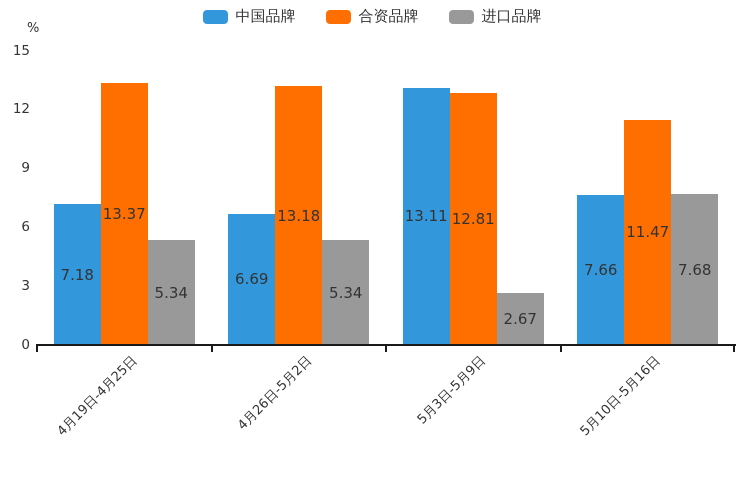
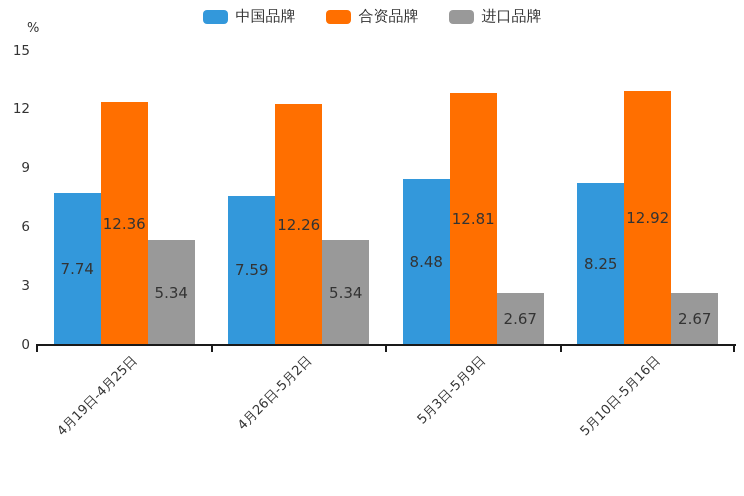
中国品牌/4月19日-4月25日: 7.18 -> 7.74
合资品牌/4月19日-4月25日: 13.37 -> 12.36
中国品牌/4月26日-5月2日: 6.69 -> 7.59
合资品牌/4月26日-5月2日: 13.18 -> 12.26
中国品牌/5月3日-5月9日: 13.11 -> 8.48
中国品牌/5月10日-5月16日: 7.66 -> 8.25
合资品牌/5月10日-5月16日: 11.47 -> 12.92
进口品牌/5月10日-5月16日: 7.68 -> 2.67
